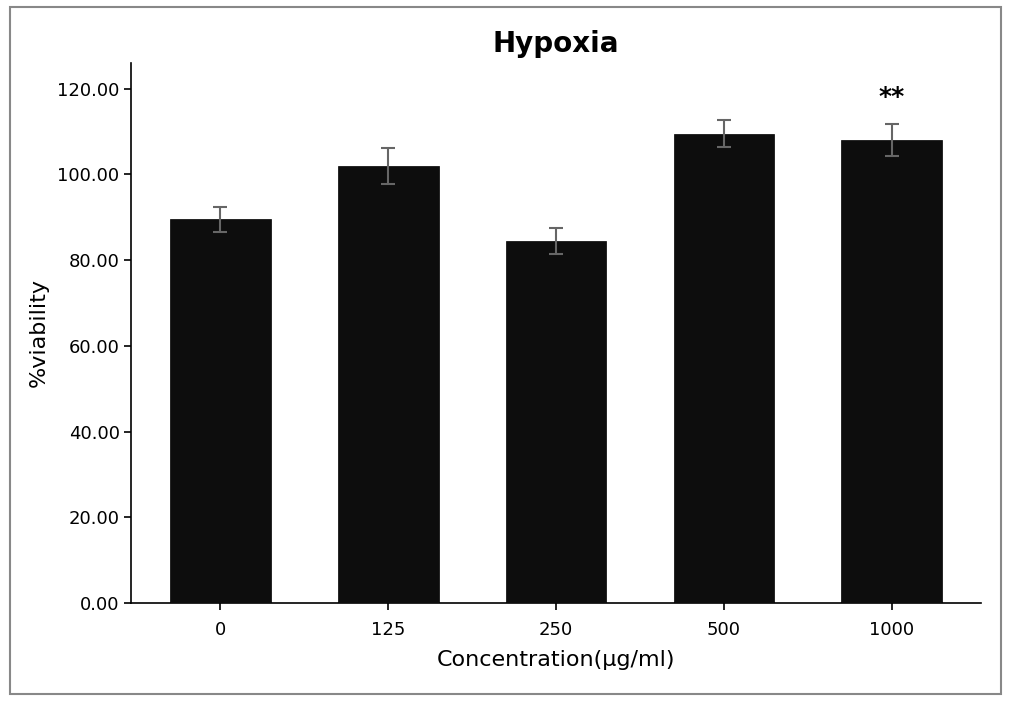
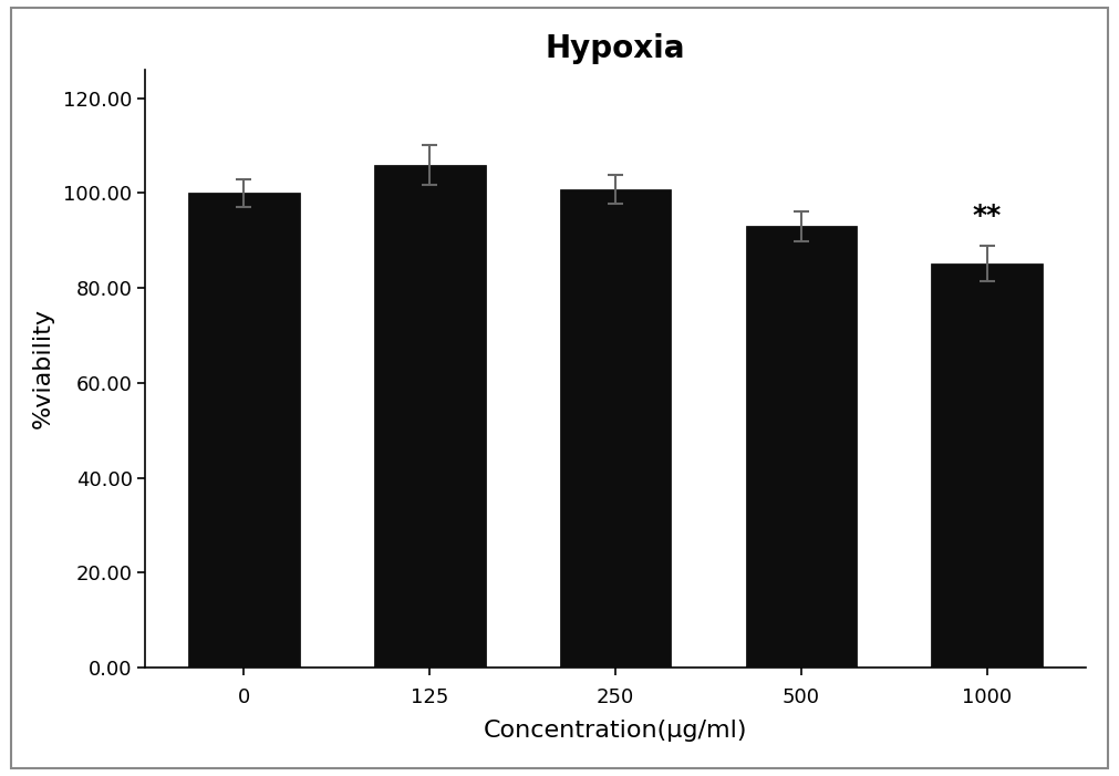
0: 89.5 -> 100.0
125: 102.0 -> 106.0
250: 84.5 -> 100.8
500: 109.5 -> 93.0
1000: 108.0 -> 85.2
